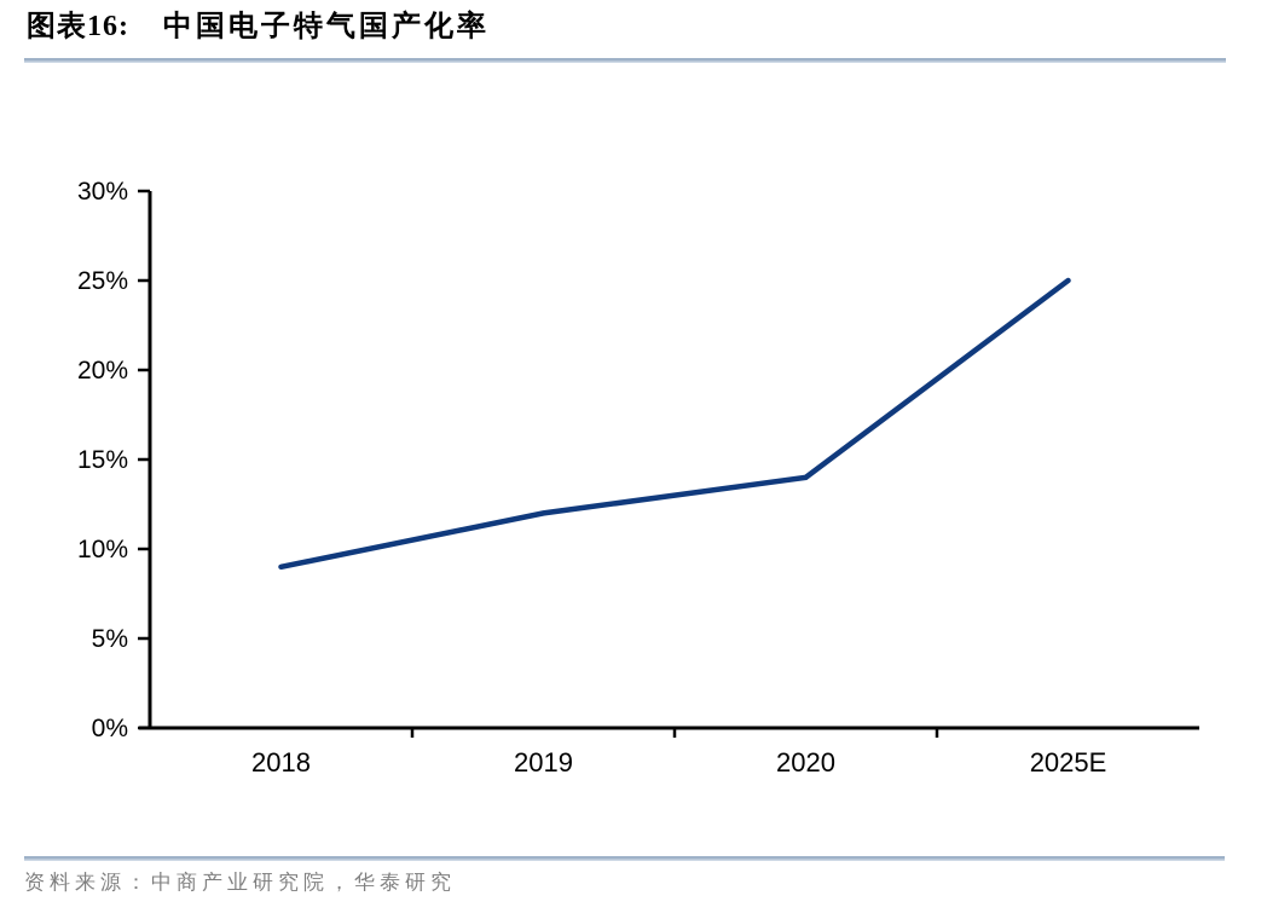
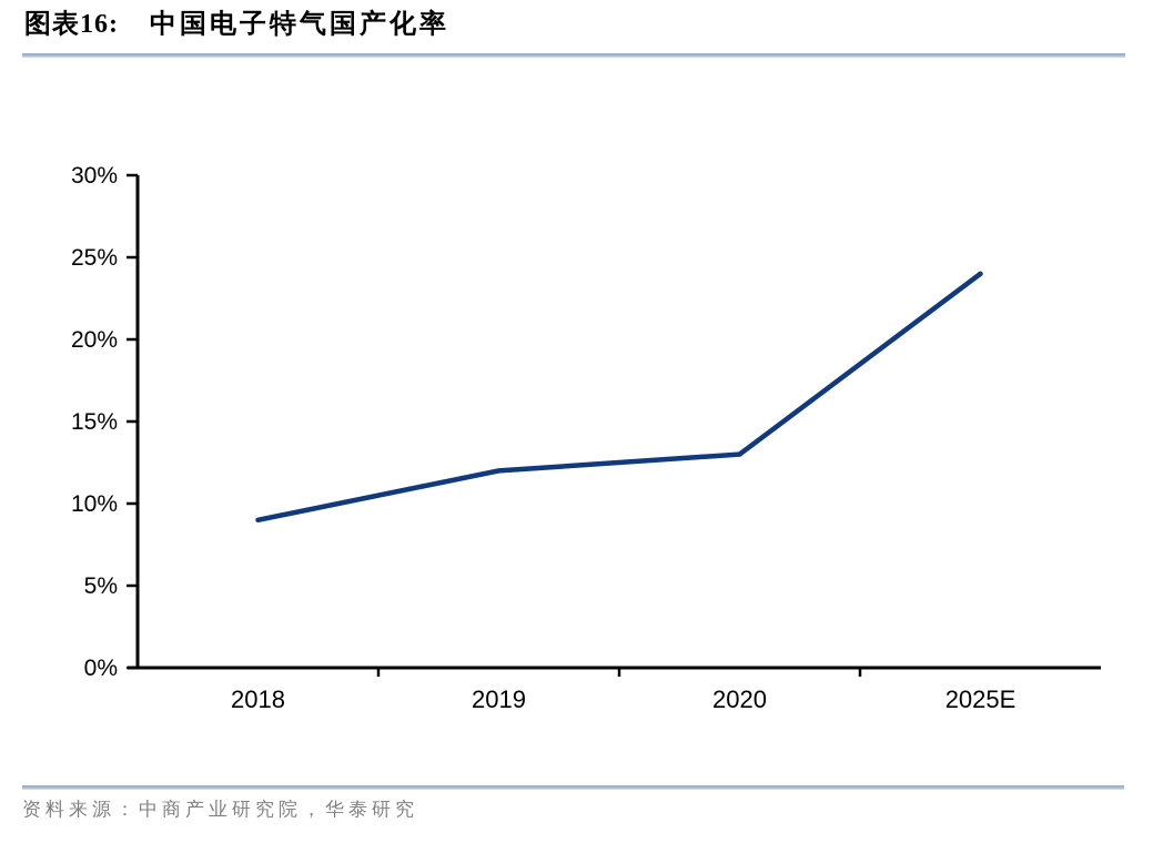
2020: 14% -> 13%
2025E: 25% -> 24%
